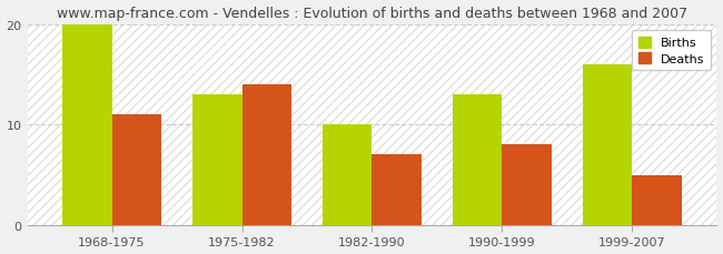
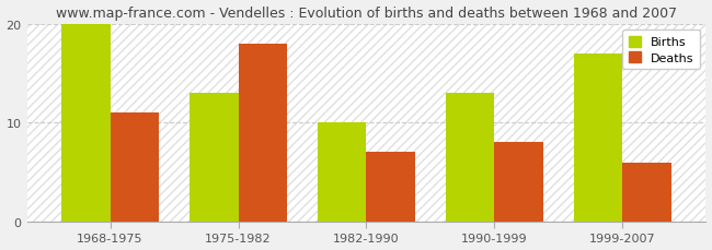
Deaths/1975-1982: 14 -> 18
Births/1999-2007: 16 -> 17
Deaths/1999-2007: 5 -> 6
